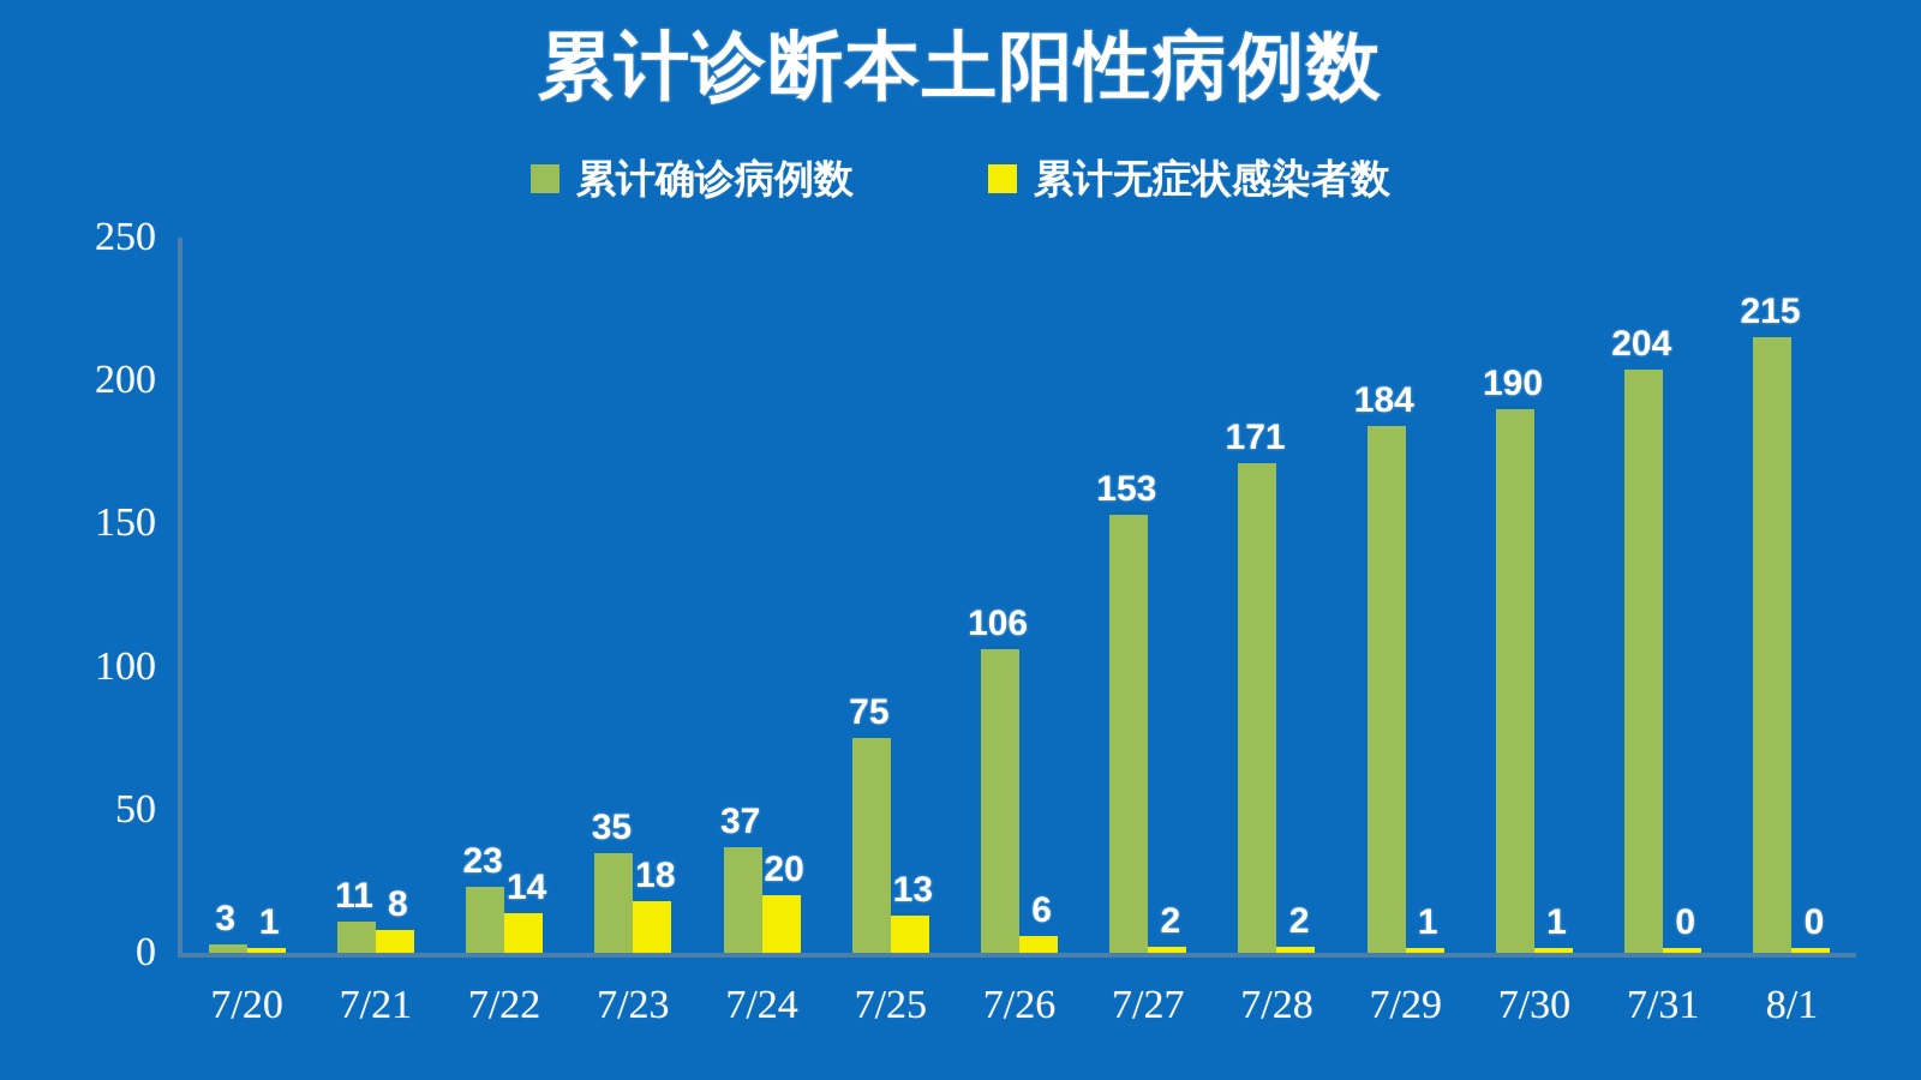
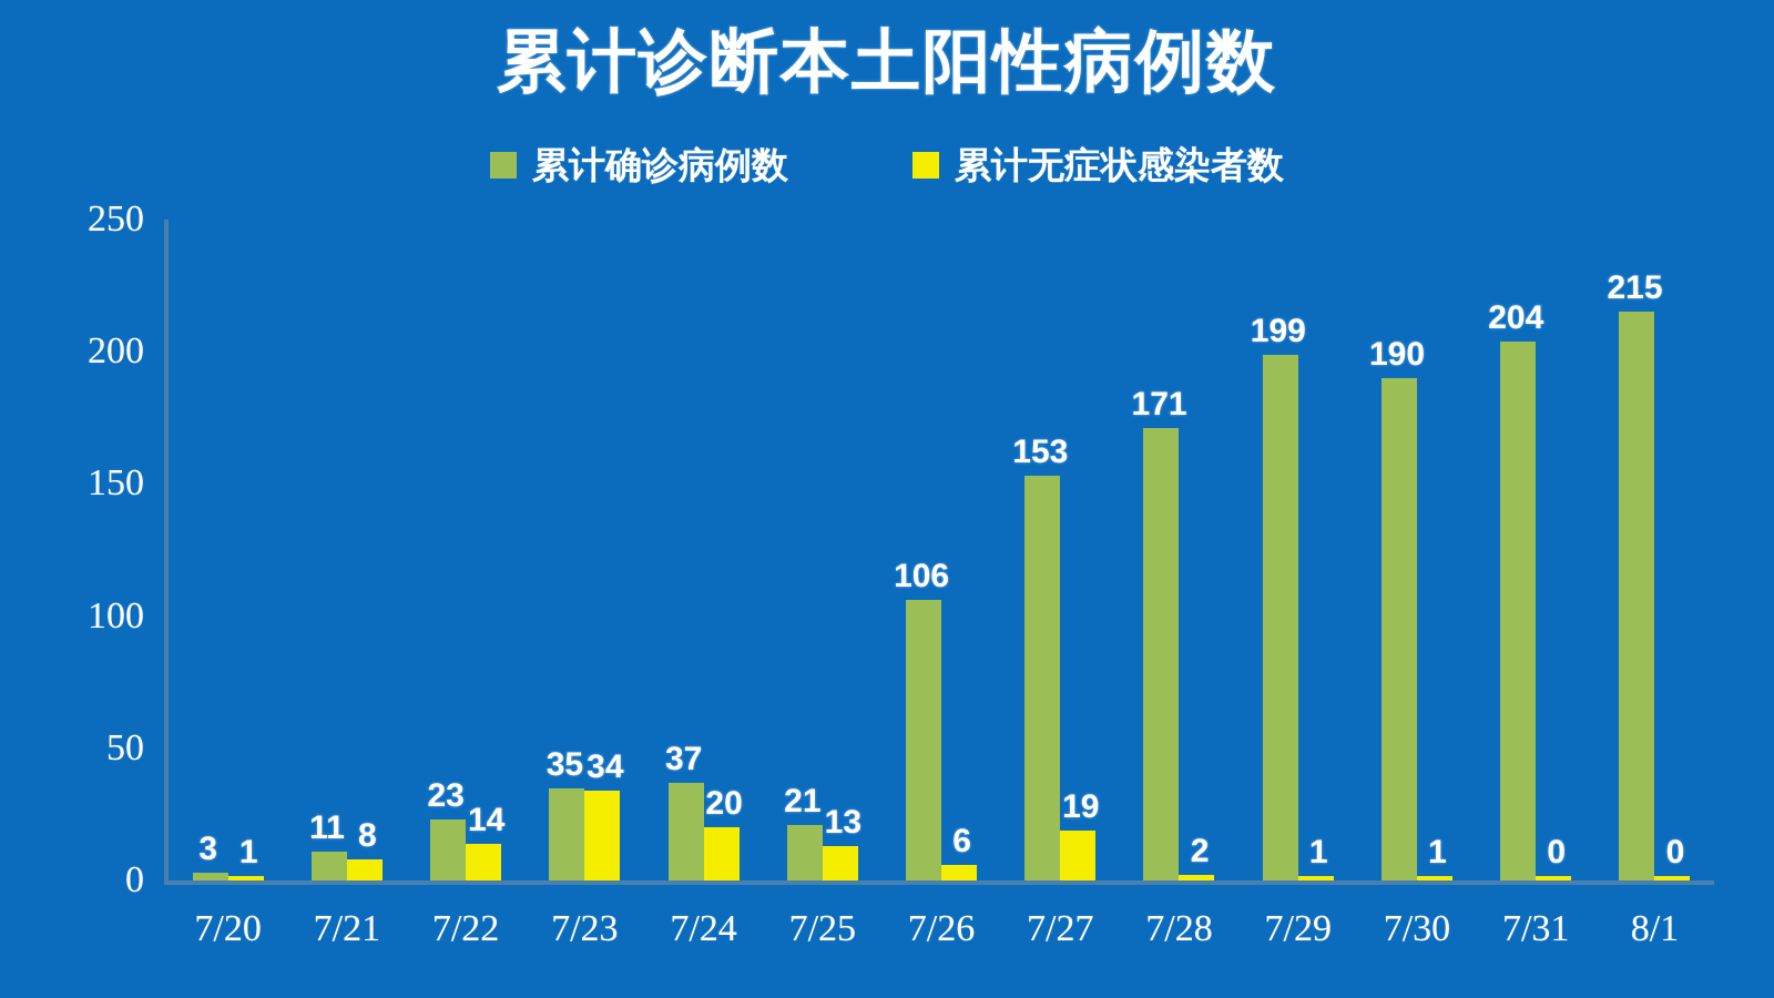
累计无症状感染者数/7/23: 18 -> 34
累计确诊病例数/7/25: 75 -> 21
累计无症状感染者数/7/27: 2 -> 19
累计确诊病例数/7/29: 184 -> 199
